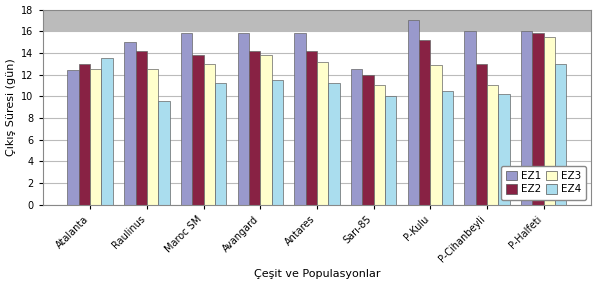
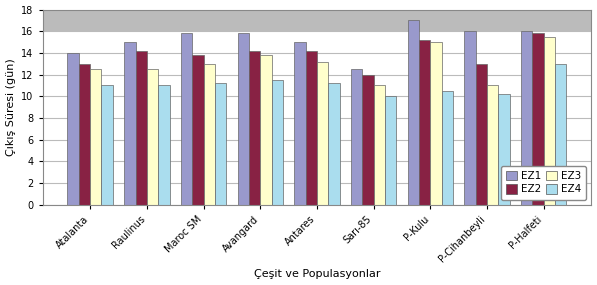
EZ1/Atalanta: 12.4 -> 14.0
EZ4/Atalanta: 13.5 -> 11.0
EZ4/Raulinus: 9.6 -> 11.0
EZ1/Antares: 15.8 -> 15.0
EZ3/P-Kulu: 12.9 -> 15.0
